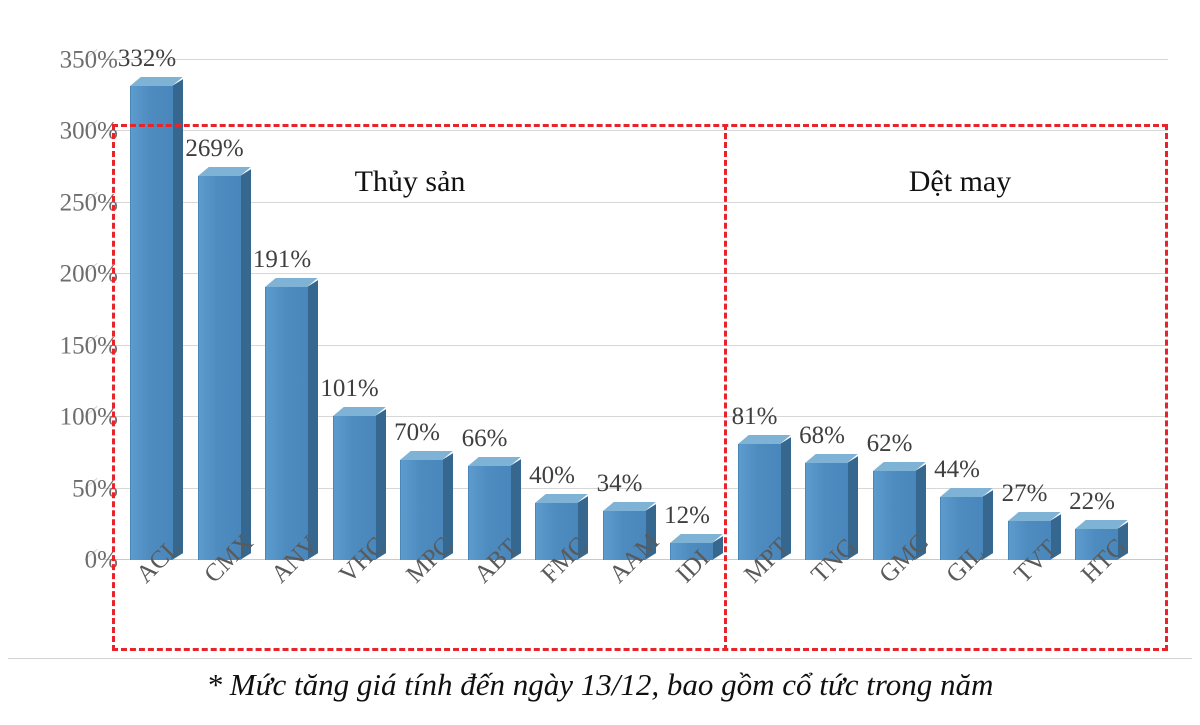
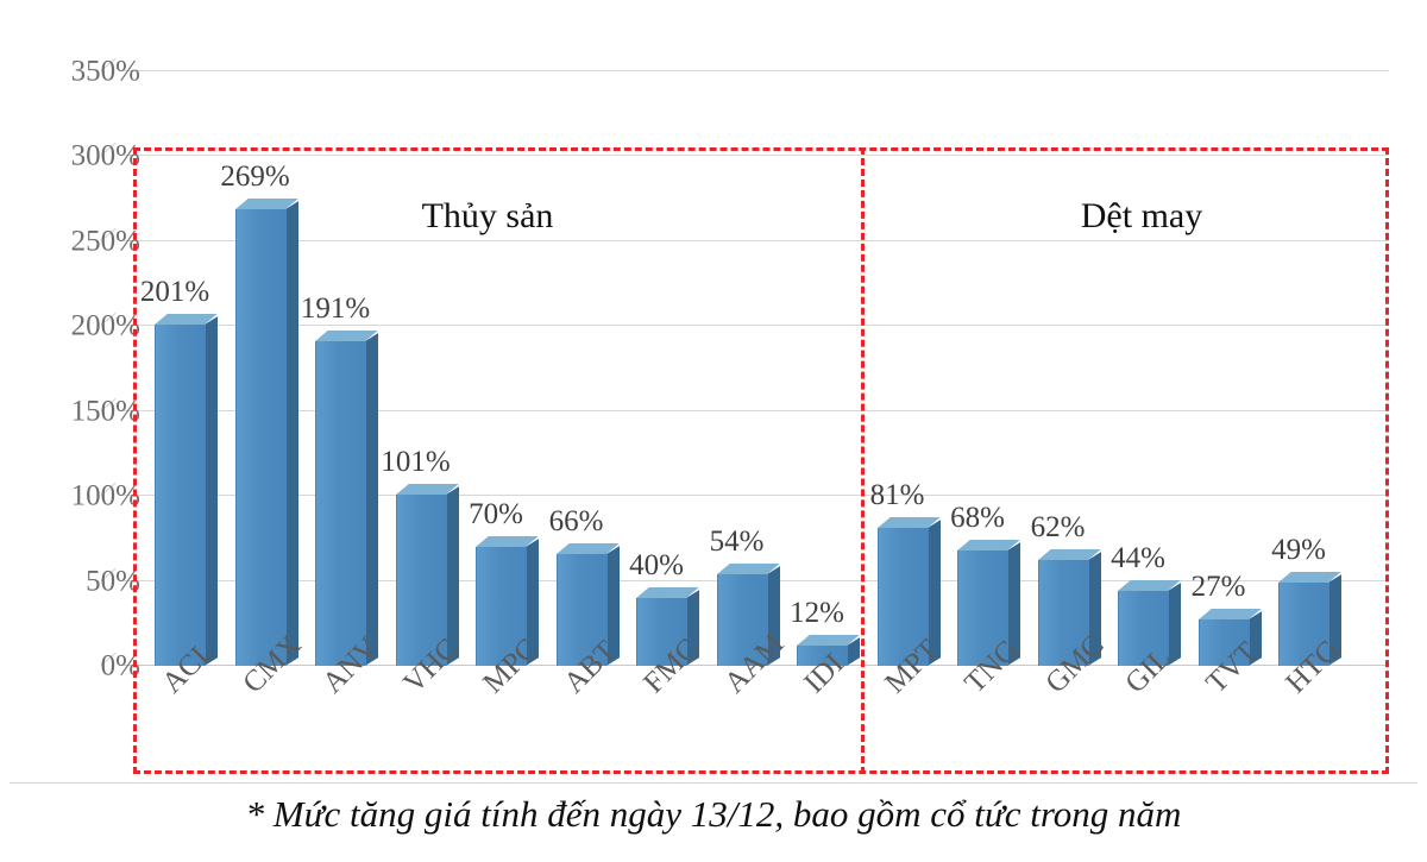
ACL: 332% -> 201%
AAM: 34% -> 54%
HTG: 22% -> 49%
